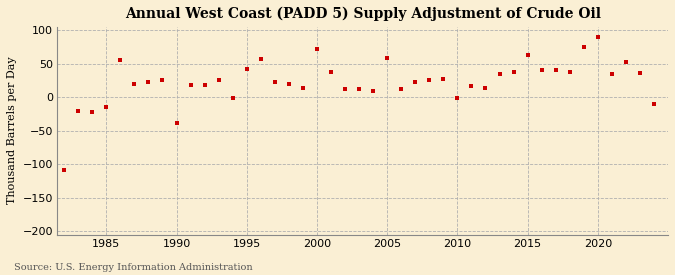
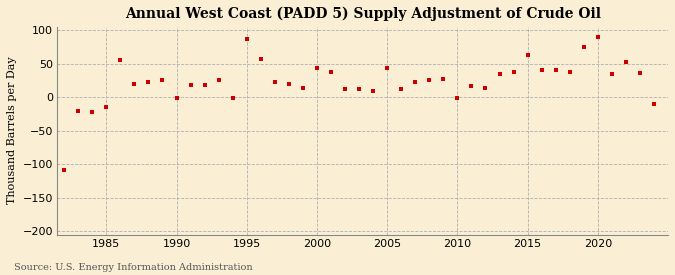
1990: -38 -> -1
1995: 42 -> 86
2000: 72 -> 43
2005: 58 -> 44
